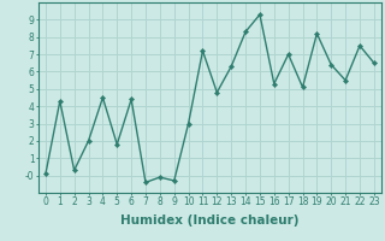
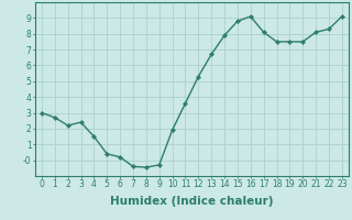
0: 0.1 -> 3.0
1: 4.3 -> 2.7
2: 0.3 -> 2.2
3: 2.0 -> 2.4
4: 4.5 -> 1.5
5: 1.8 -> 0.4
6: 4.4 -> 0.2
8: -0.1 -> -0.5
10: 3.0 -> 1.9
11: 7.2 -> 3.6
12: 4.8 -> 5.3
13: 6.3 -> 6.7
14: 8.3 -> 7.9
15: 9.3 -> 8.8
16: 5.3 -> 9.1
17: 7.0 -> 8.1
18: 5.1 -> 7.5
19: 8.2 -> 7.5
20: 6.4 -> 7.5
21: 5.5 -> 8.1
22: 7.5 -> 8.3
23: 6.5 -> 9.1
